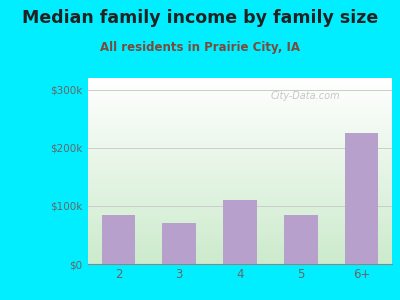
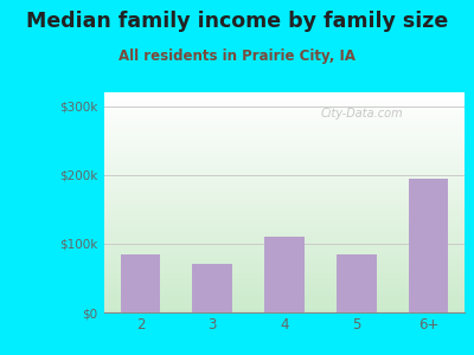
6+: $225k -> $194k
